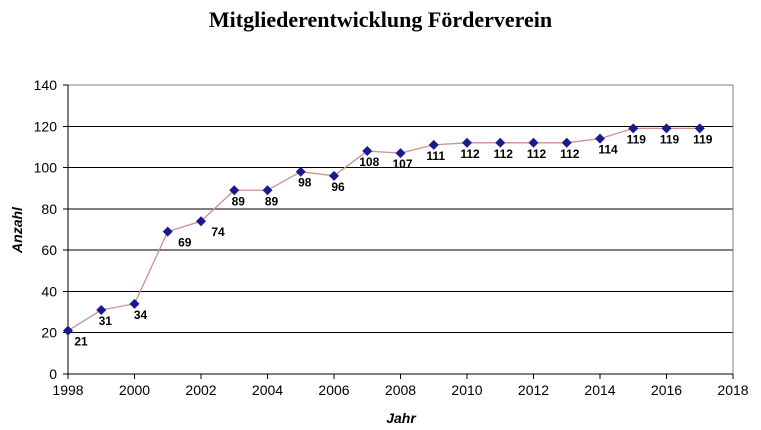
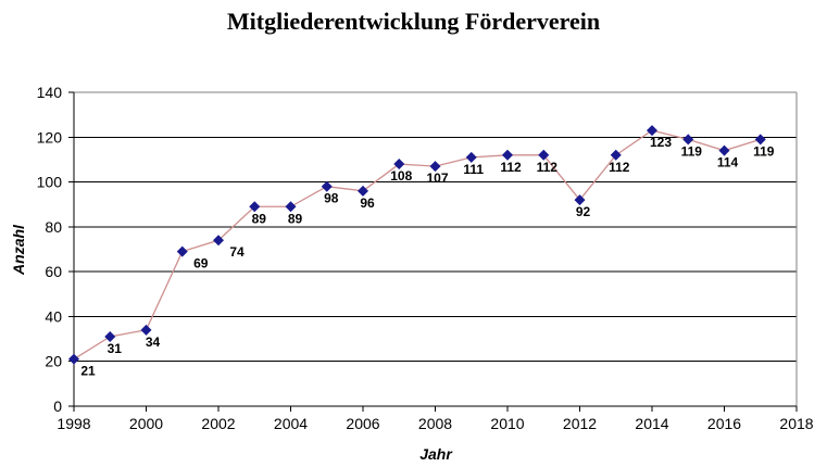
2012: 112 -> 92
2014: 114 -> 123
2016: 119 -> 114
